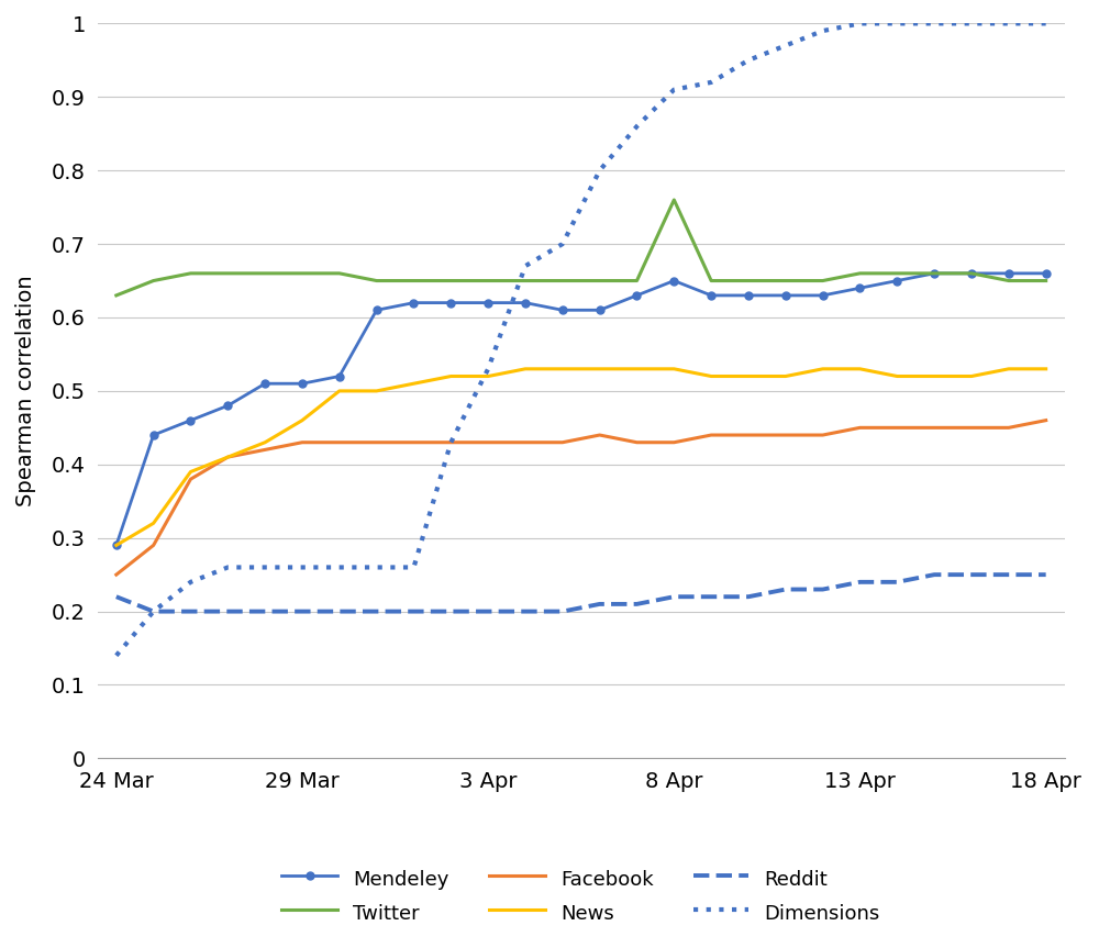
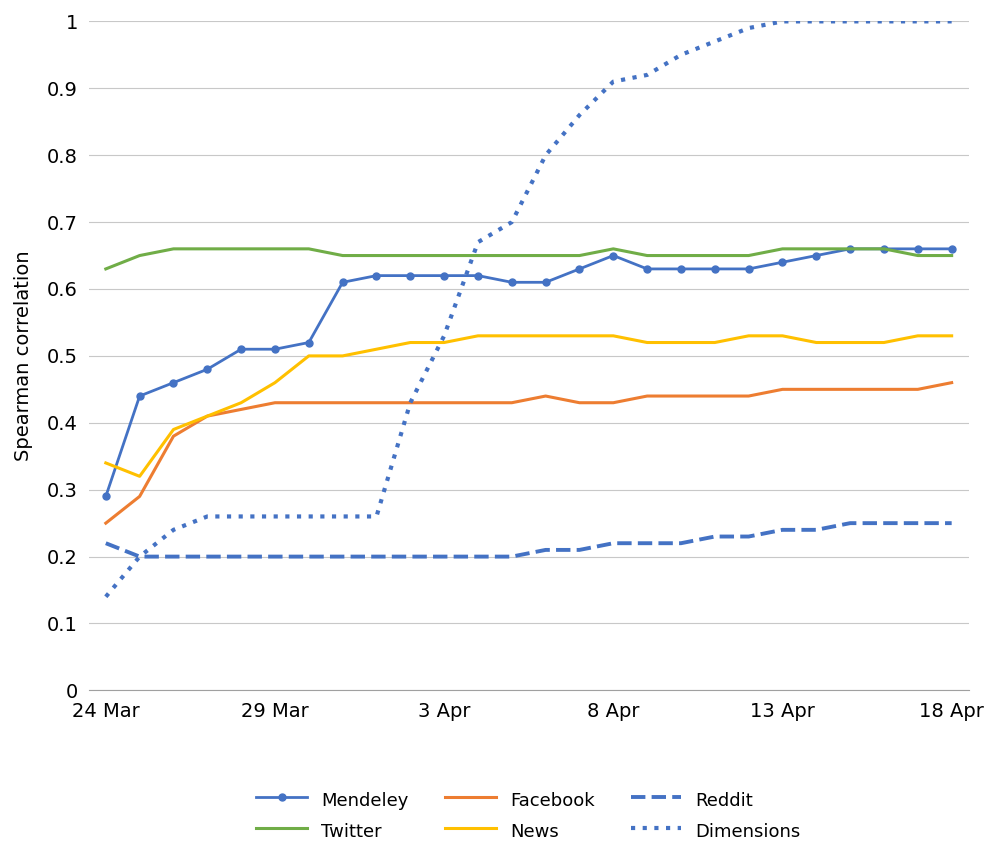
News/24 Mar: 0.29 -> 0.34
Twitter/8 Apr: 0.76 -> 0.66
